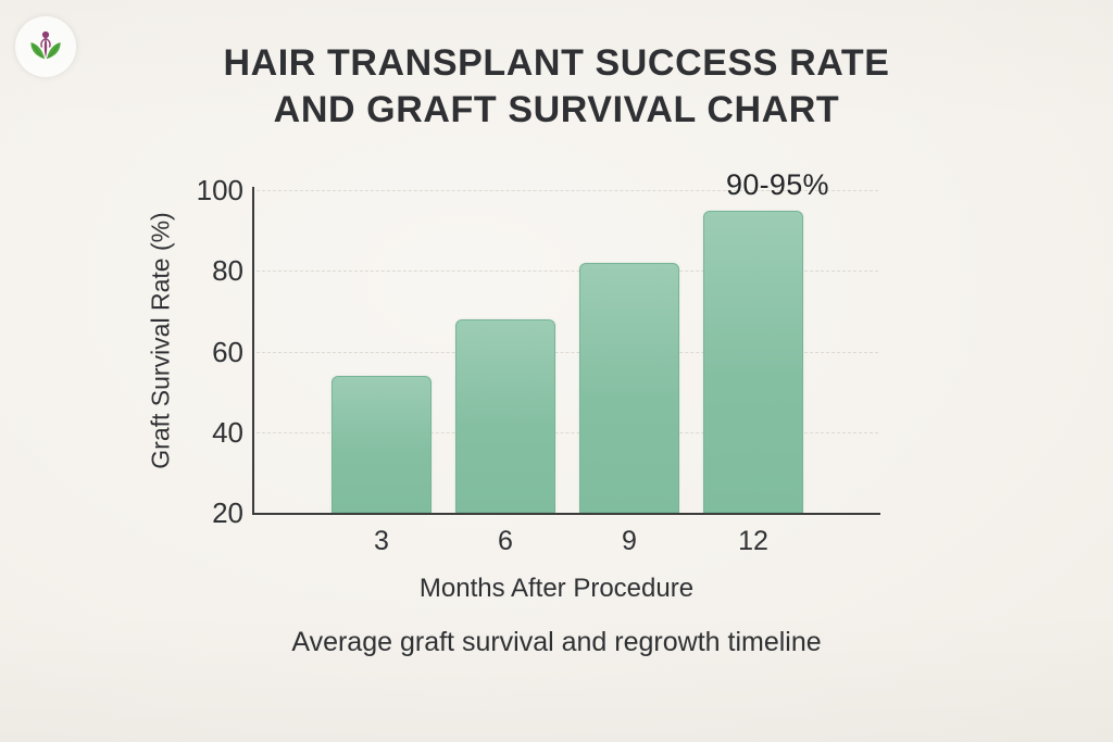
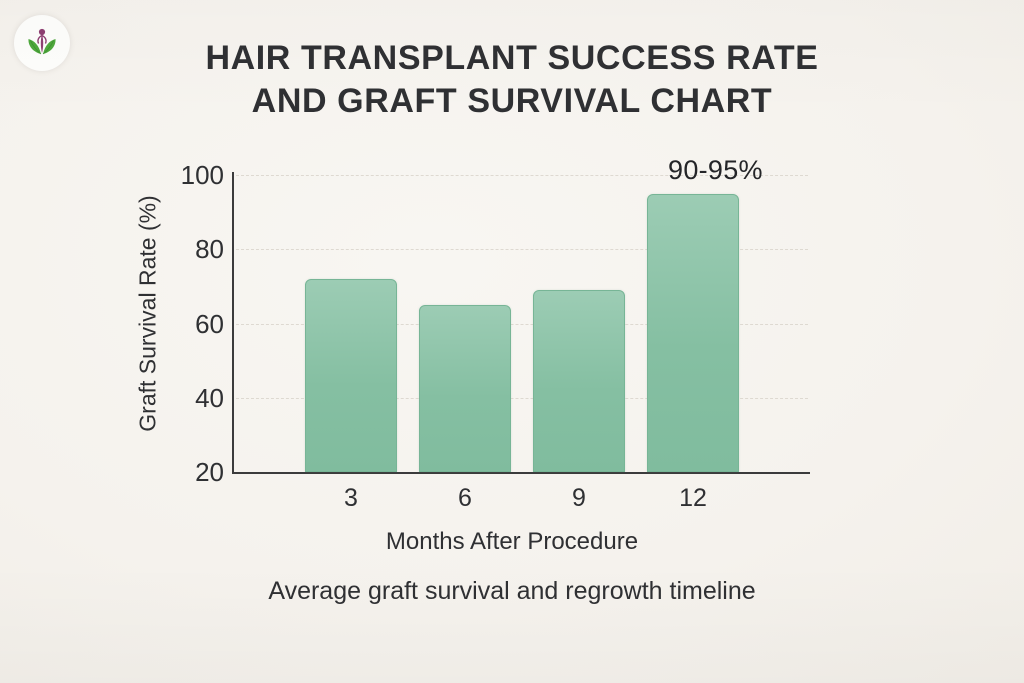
3: 54 -> 72
6: 68 -> 65
9: 82 -> 69
